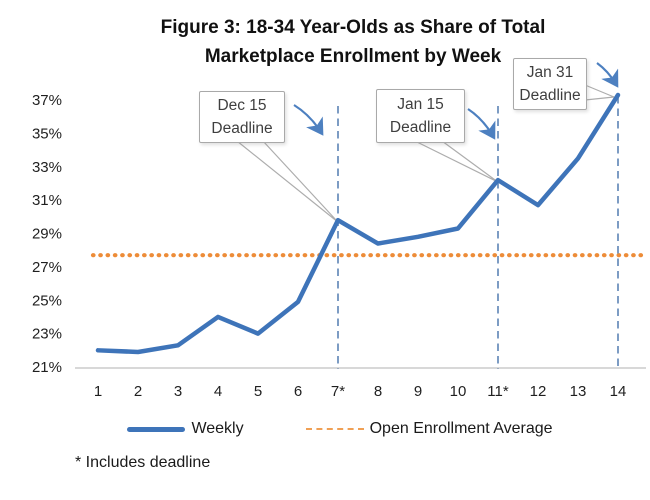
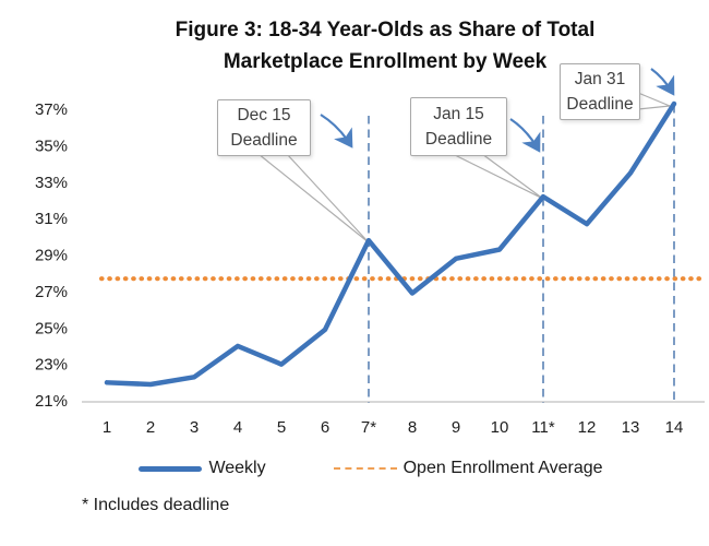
8: 28.4% -> 26.9%
